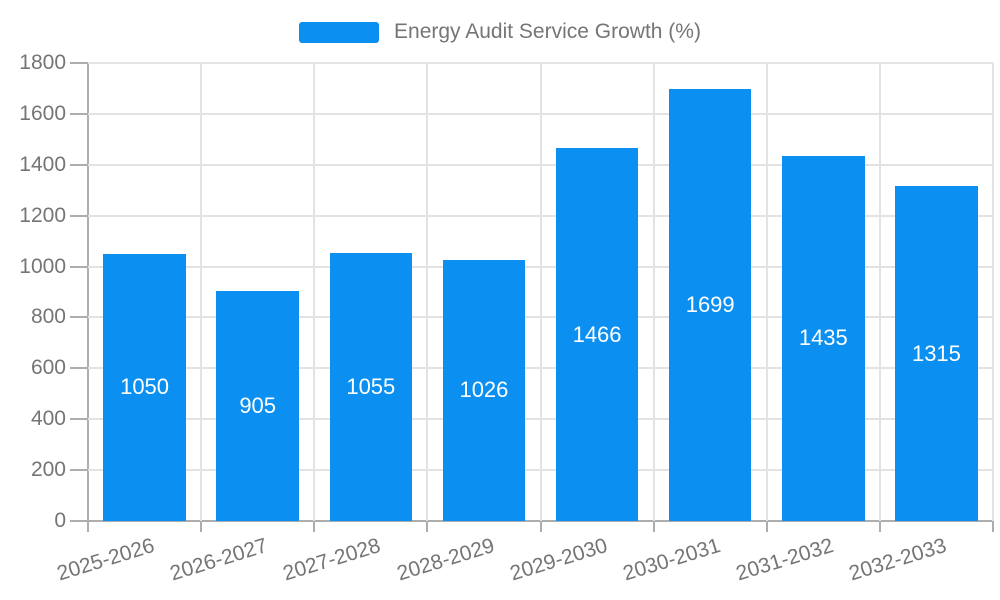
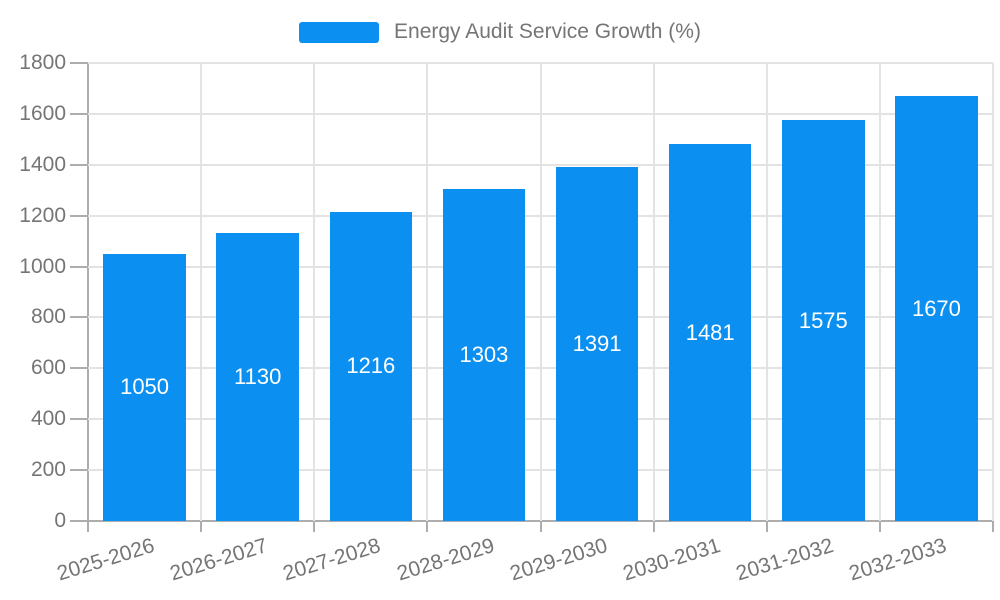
2026-2027: 905 -> 1130
2027-2028: 1055 -> 1216
2028-2029: 1026 -> 1303
2029-2030: 1466 -> 1391
2030-2031: 1699 -> 1481
2031-2032: 1435 -> 1575
2032-2033: 1315 -> 1670
